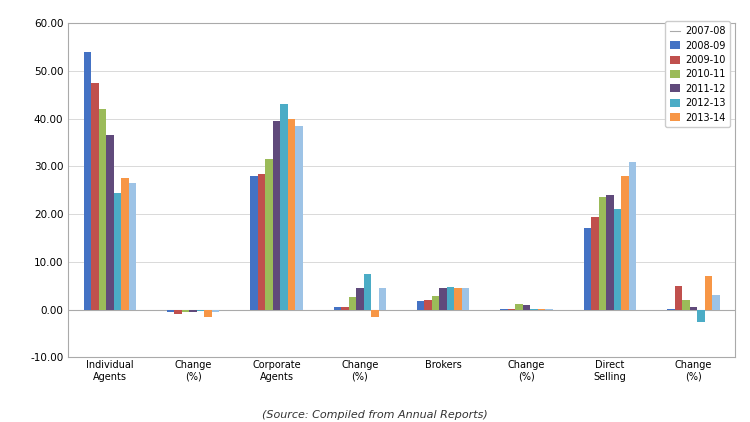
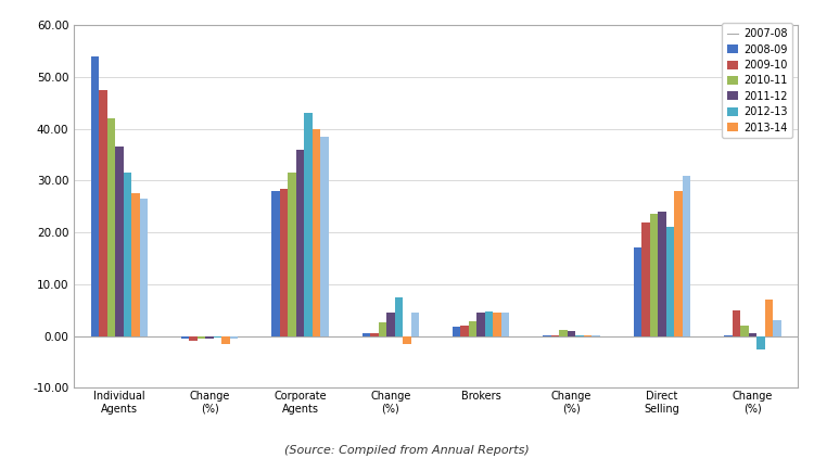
2012-13/Individual Agents: 24.5 -> 31.5
2011-12/Corporate Agents: 39.5 -> 36.0
2009-10/Direct Selling: 19.5 -> 22.0
